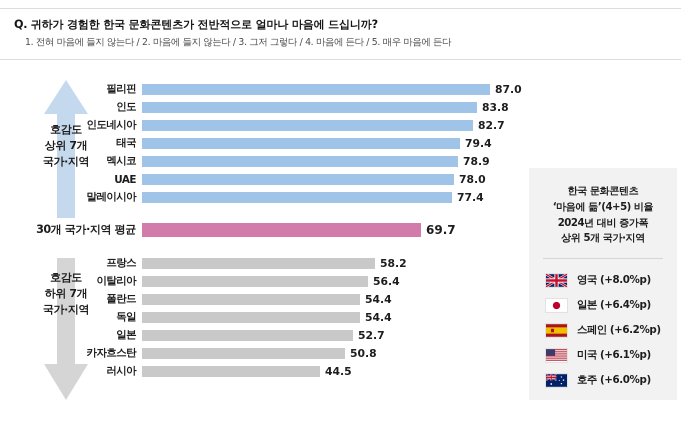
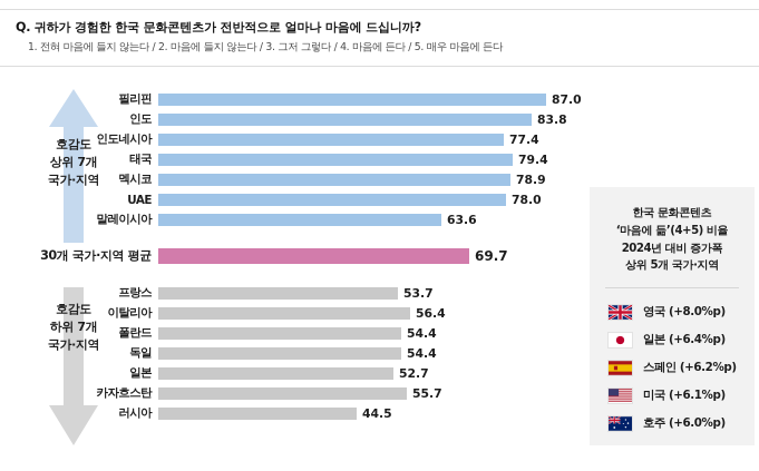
인도네시아: 82.7 -> 77.4
말레이시아: 77.4 -> 63.6
프랑스: 58.2 -> 53.7
카자흐스탄: 50.8 -> 55.7
